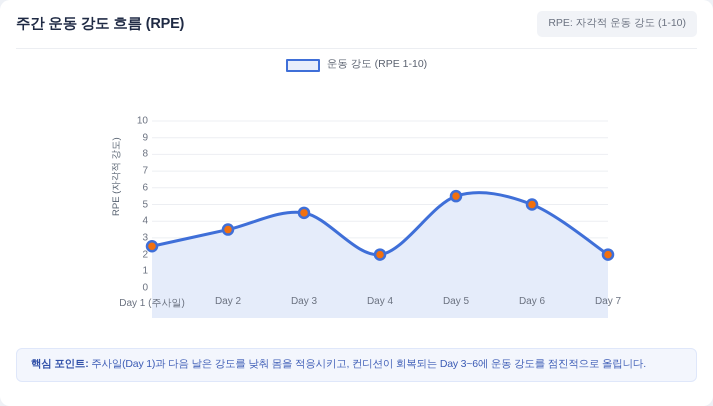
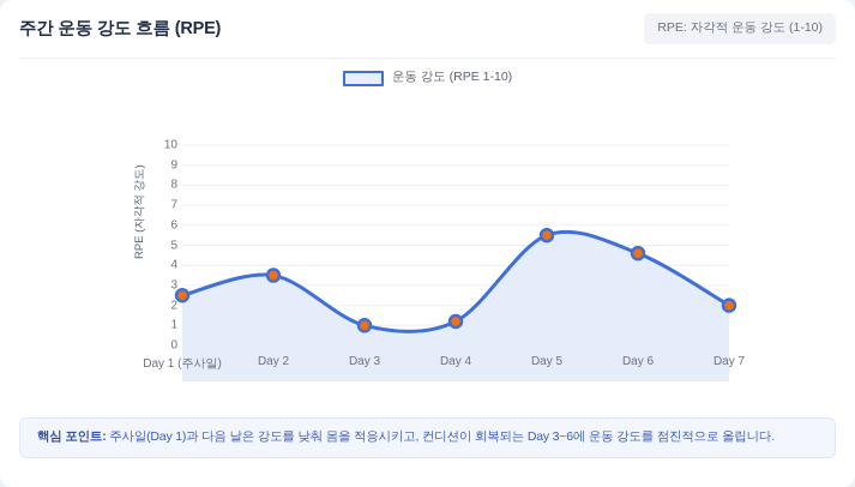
Day 3: 4.5 -> 1.0
Day 4: 2.0 -> 1.2
Day 6: 5.0 -> 4.6
